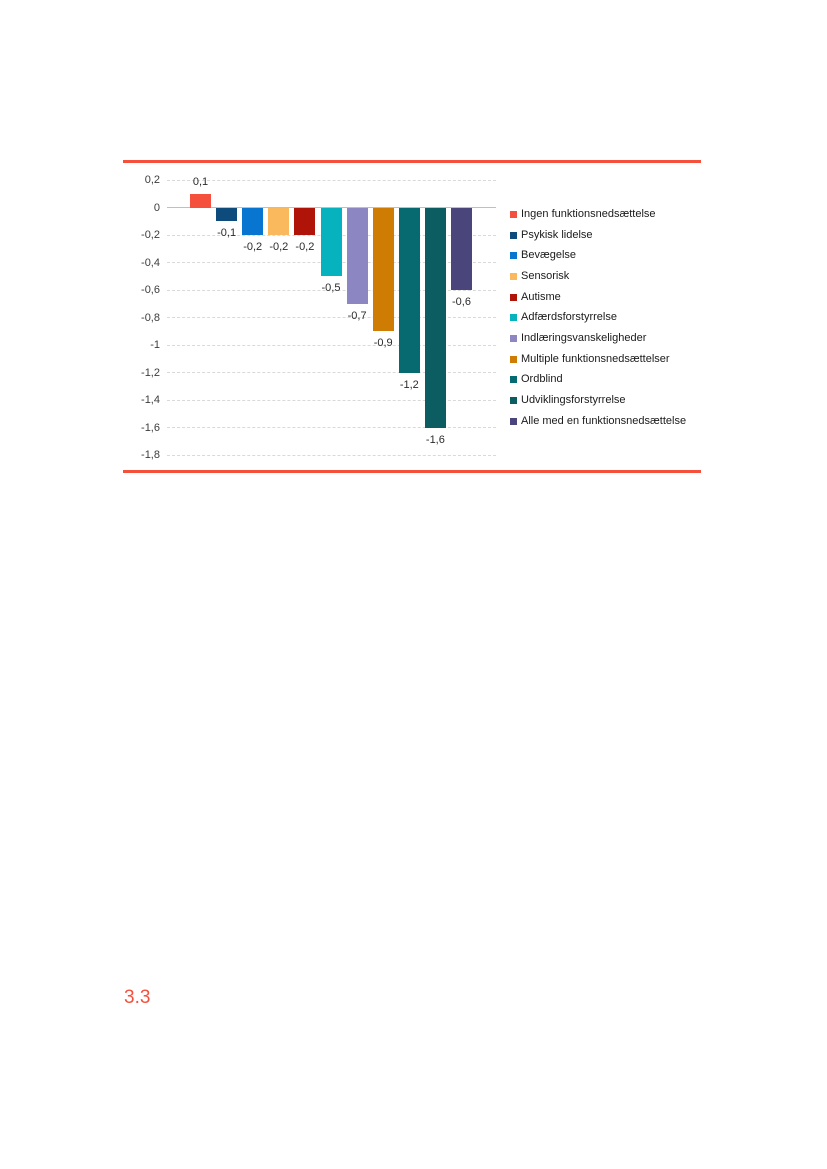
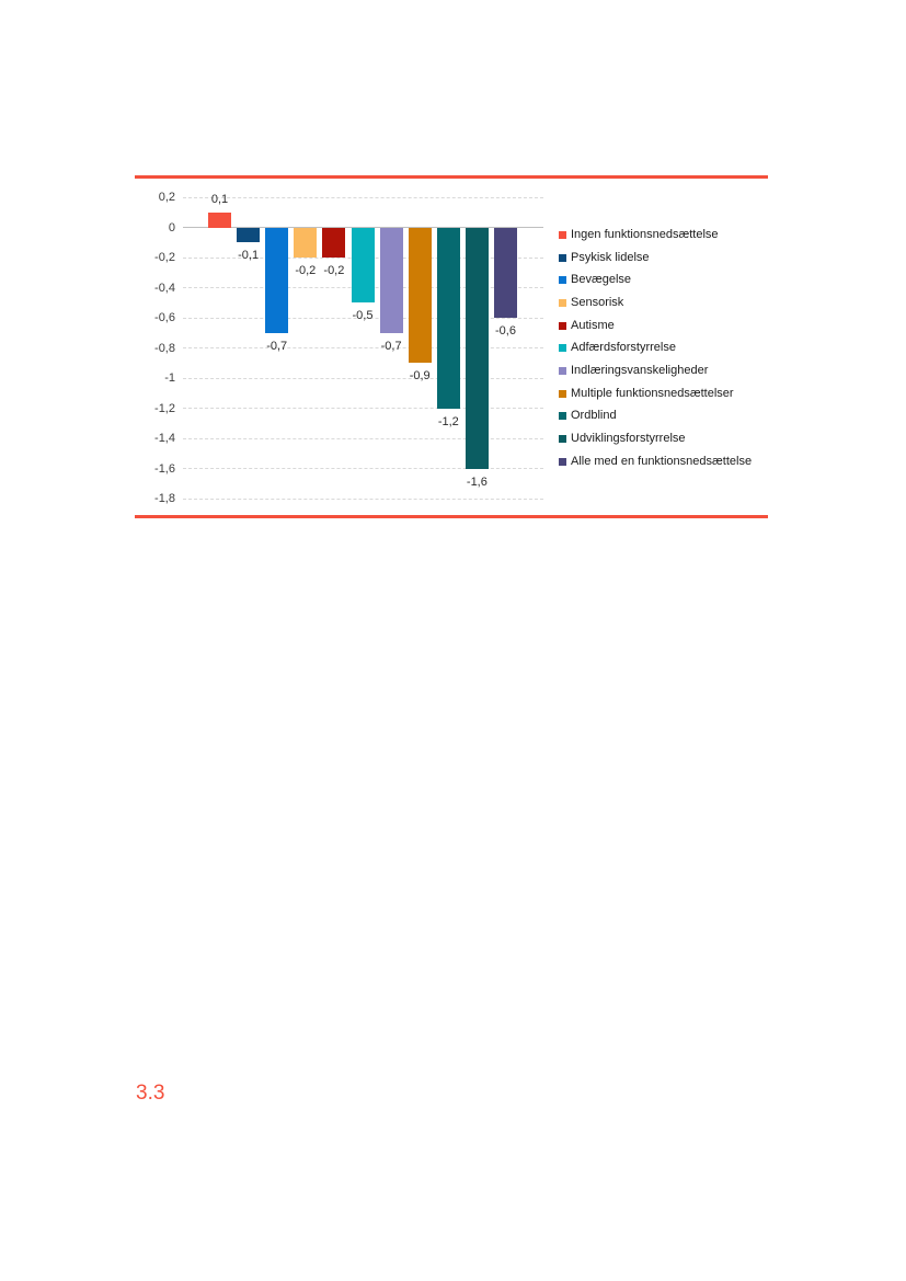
Bevægelse: -0,2 -> -0,7
